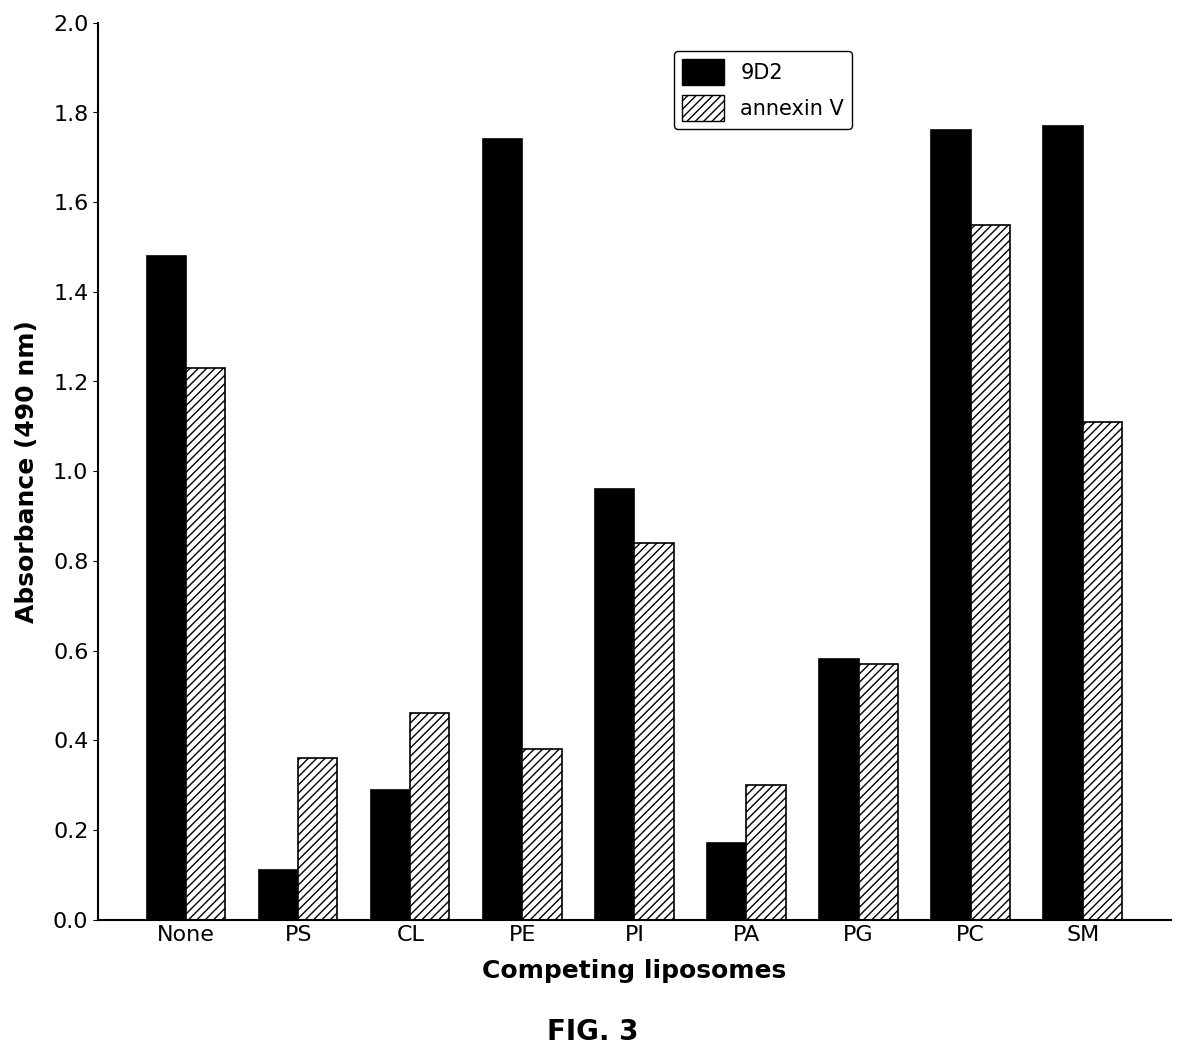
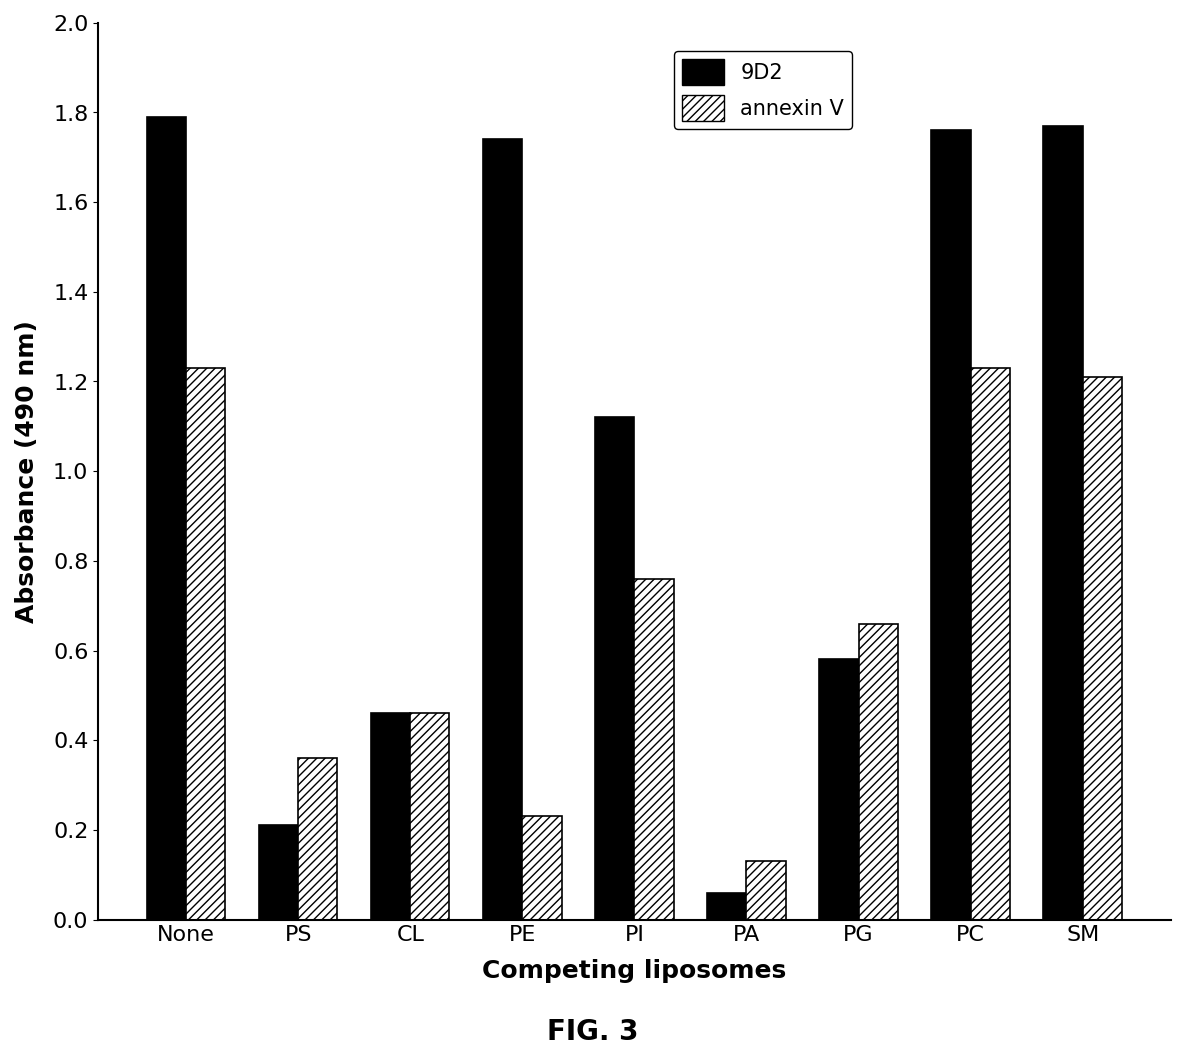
9D2/None: 1.48 -> 1.79
9D2/PS: 0.11 -> 0.21
9D2/CL: 0.29 -> 0.46
annexin V/PE: 0.38 -> 0.23
9D2/PI: 0.96 -> 1.12
annexin V/PI: 0.84 -> 0.76
9D2/PA: 0.17 -> 0.06
annexin V/PA: 0.30 -> 0.13
annexin V/PG: 0.57 -> 0.66
annexin V/PC: 1.55 -> 1.23
annexin V/SM: 1.11 -> 1.21
